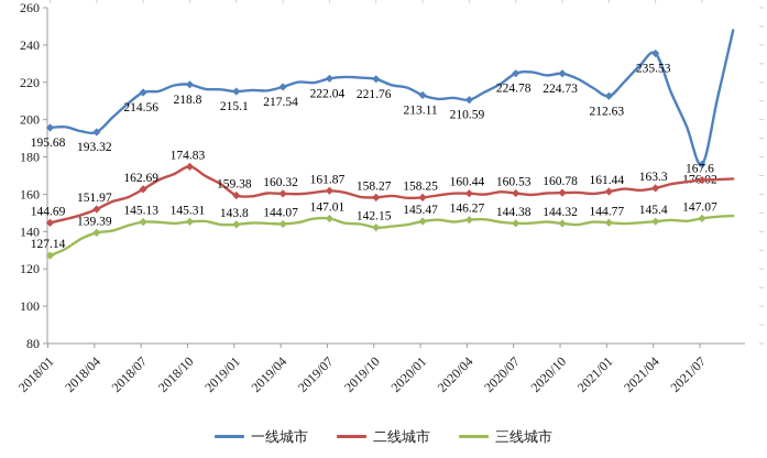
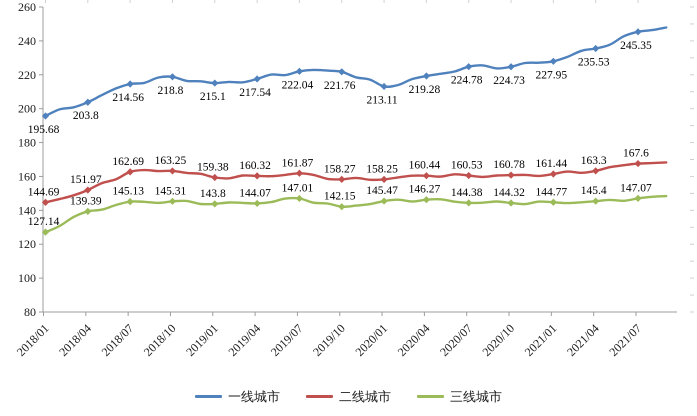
一线城市/2018/04: 193.32 -> 203.8
二线城市/2018/10: 174.83 -> 163.25
一线城市/2020/04: 210.59 -> 219.28
一线城市/2021/01: 212.63 -> 227.95
一线城市/2021/07: 176.02 -> 245.35
